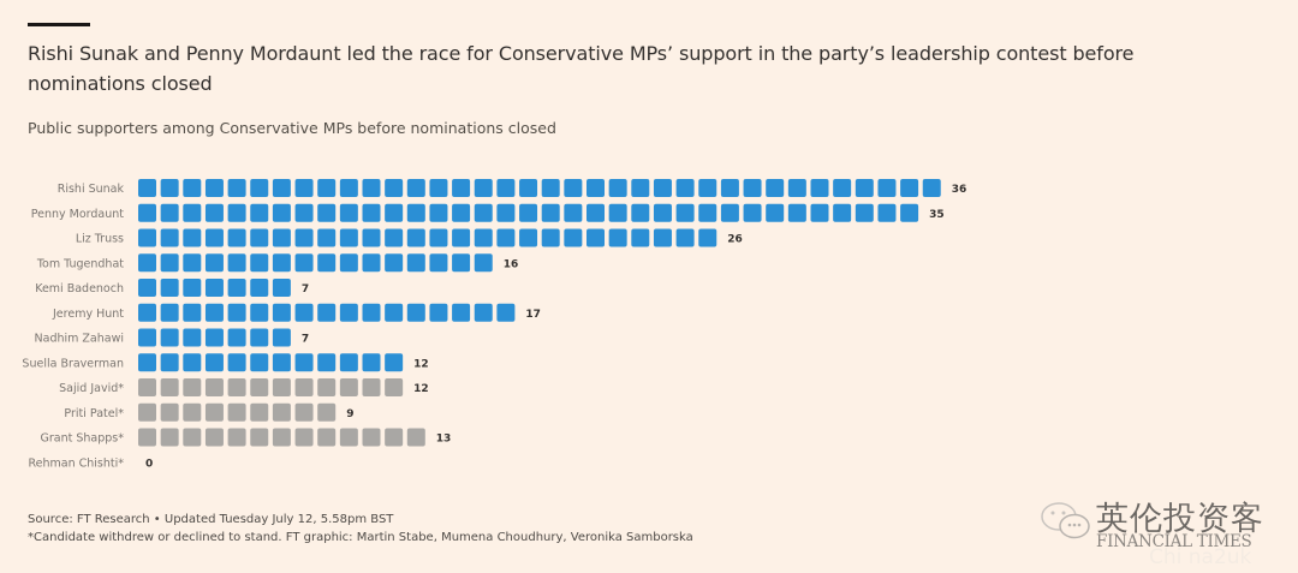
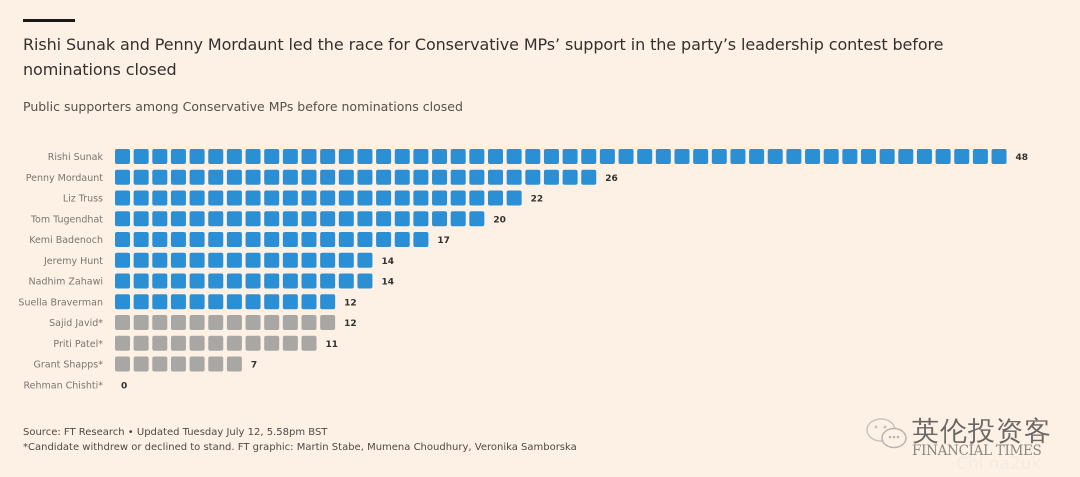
Rishi Sunak: 36 -> 48
Penny Mordaunt: 35 -> 26
Liz Truss: 26 -> 22
Tom Tugendhat: 16 -> 20
Kemi Badenoch: 7 -> 17
Jeremy Hunt: 17 -> 14
Nadhim Zahawi: 7 -> 14
Priti Patel*: 9 -> 11
Grant Shapps*: 13 -> 7
